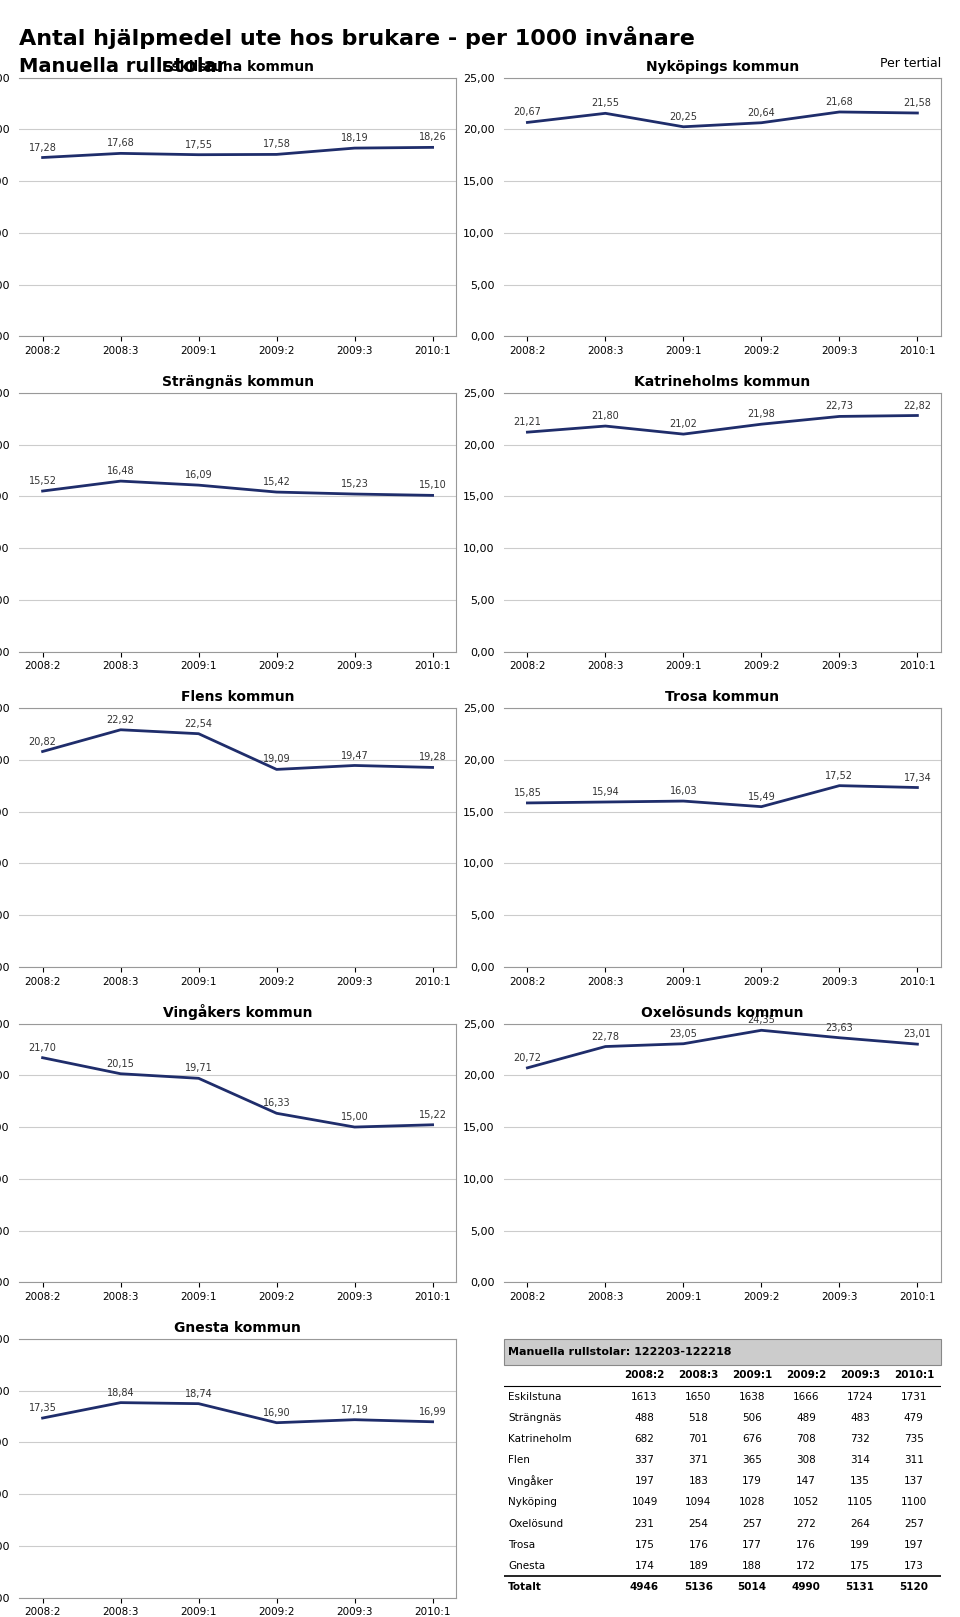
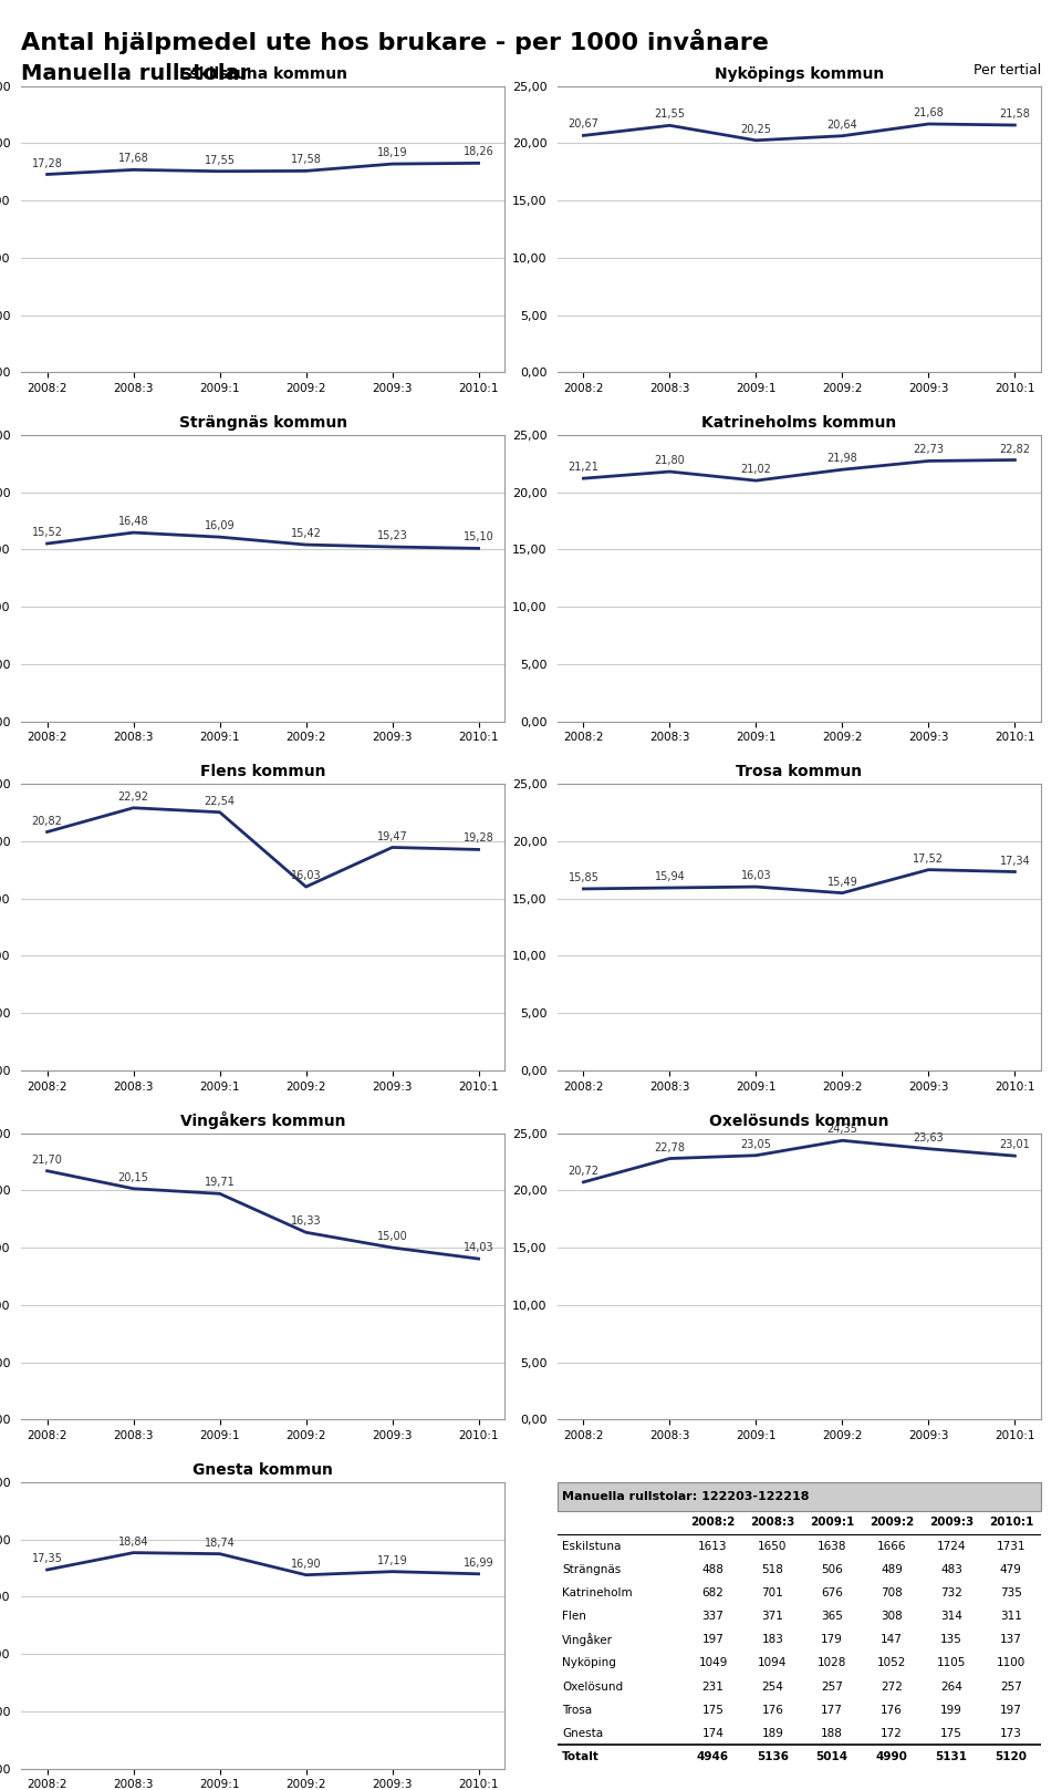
Flens kommun/2009:2: 19,09 -> 16,03
Vingåkers kommun/2010:1: 15,22 -> 14,03
